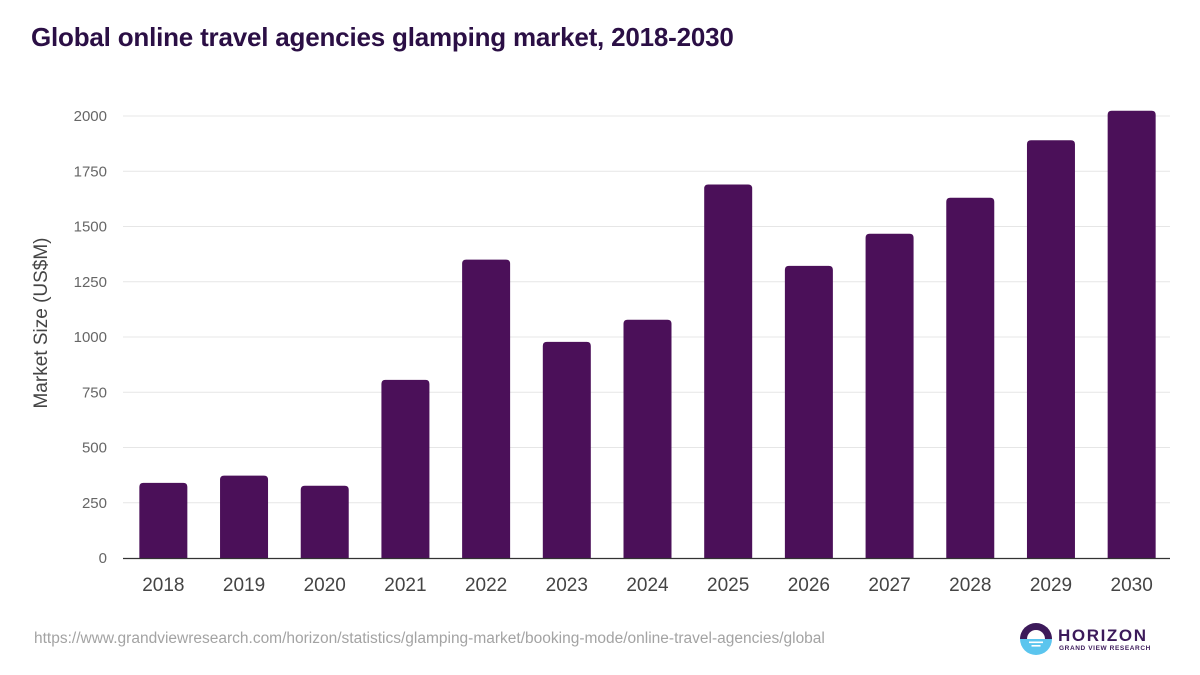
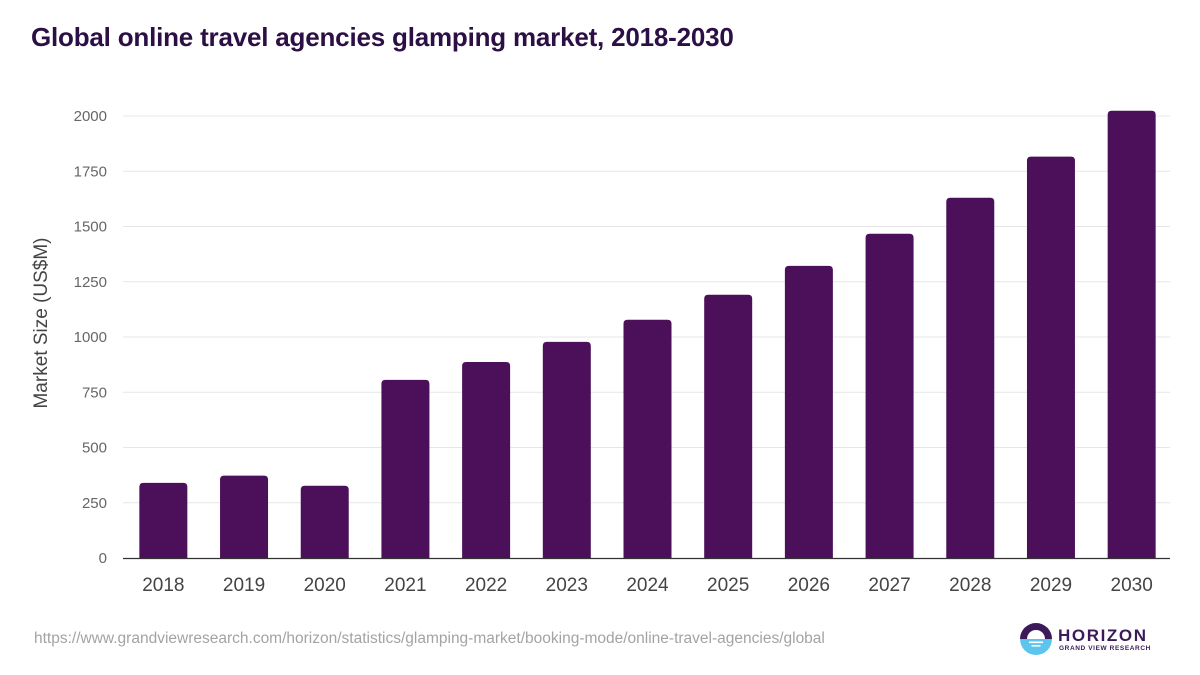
2022: 1350 -> 890
2025: 1690 -> 1190
2029: 1890 -> 1820
